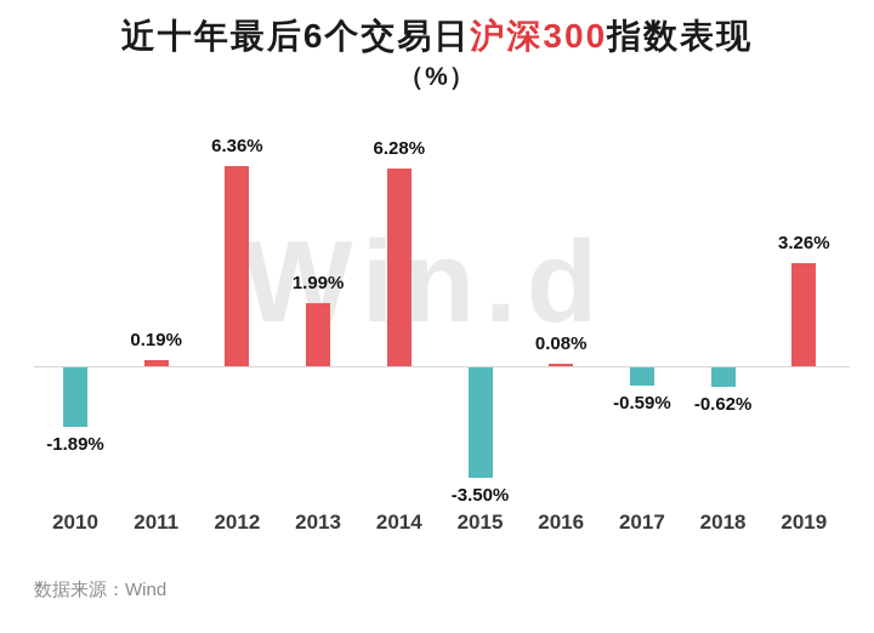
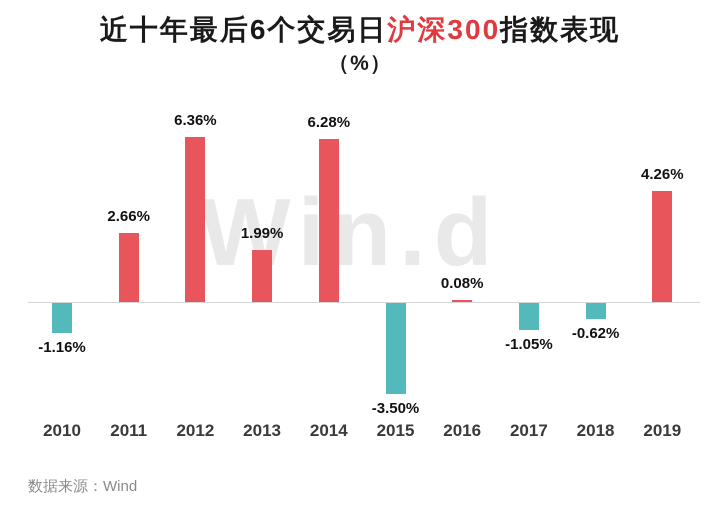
2010: -1.89% -> -1.16%
2011: 0.19% -> 2.66%
2017: -0.59% -> -1.05%
2019: 3.26% -> 4.26%
